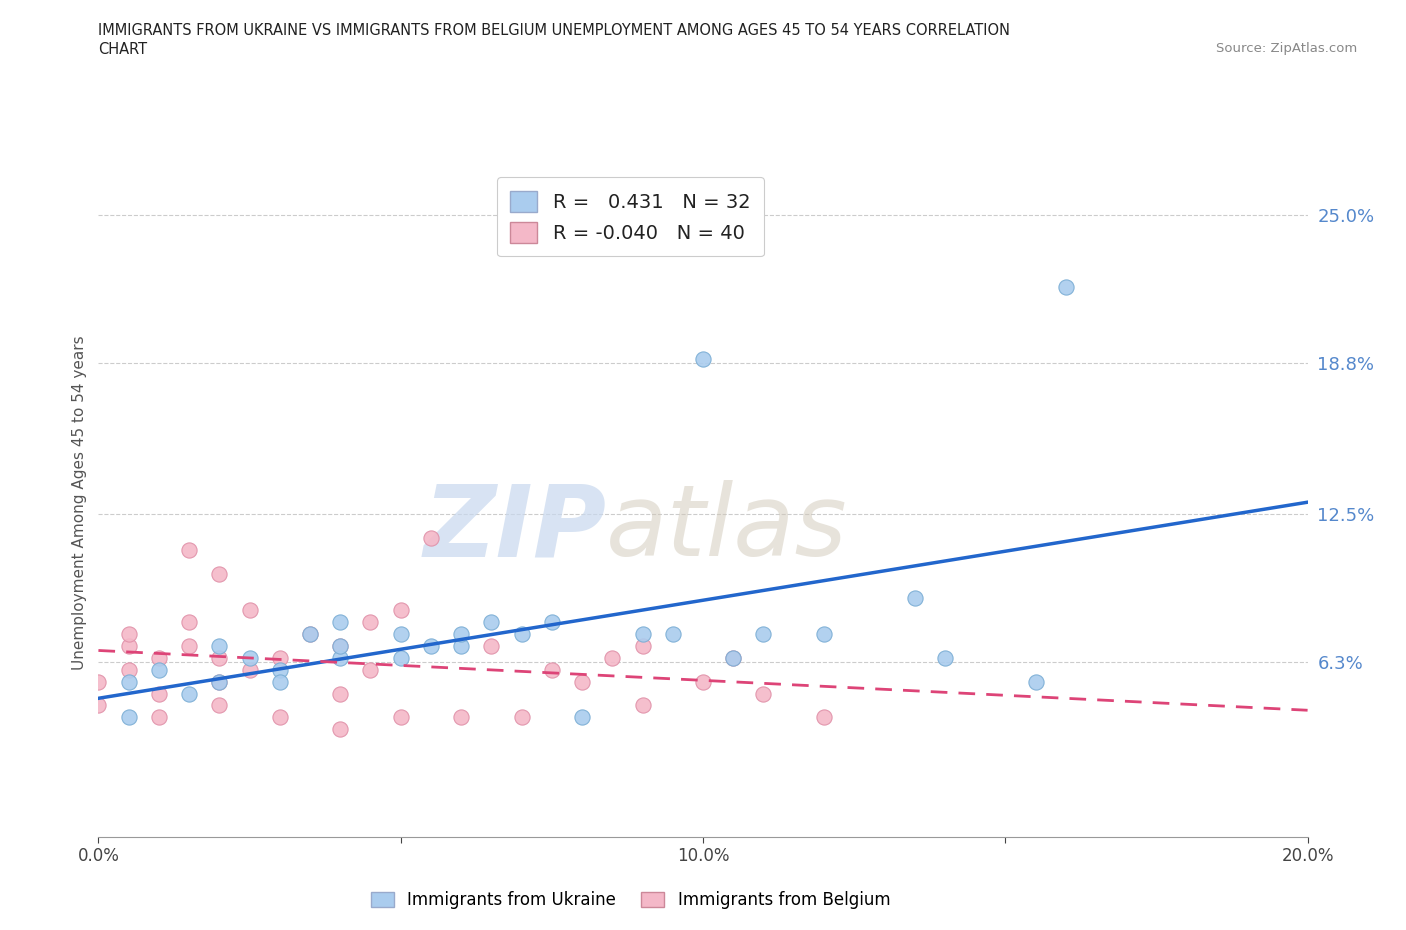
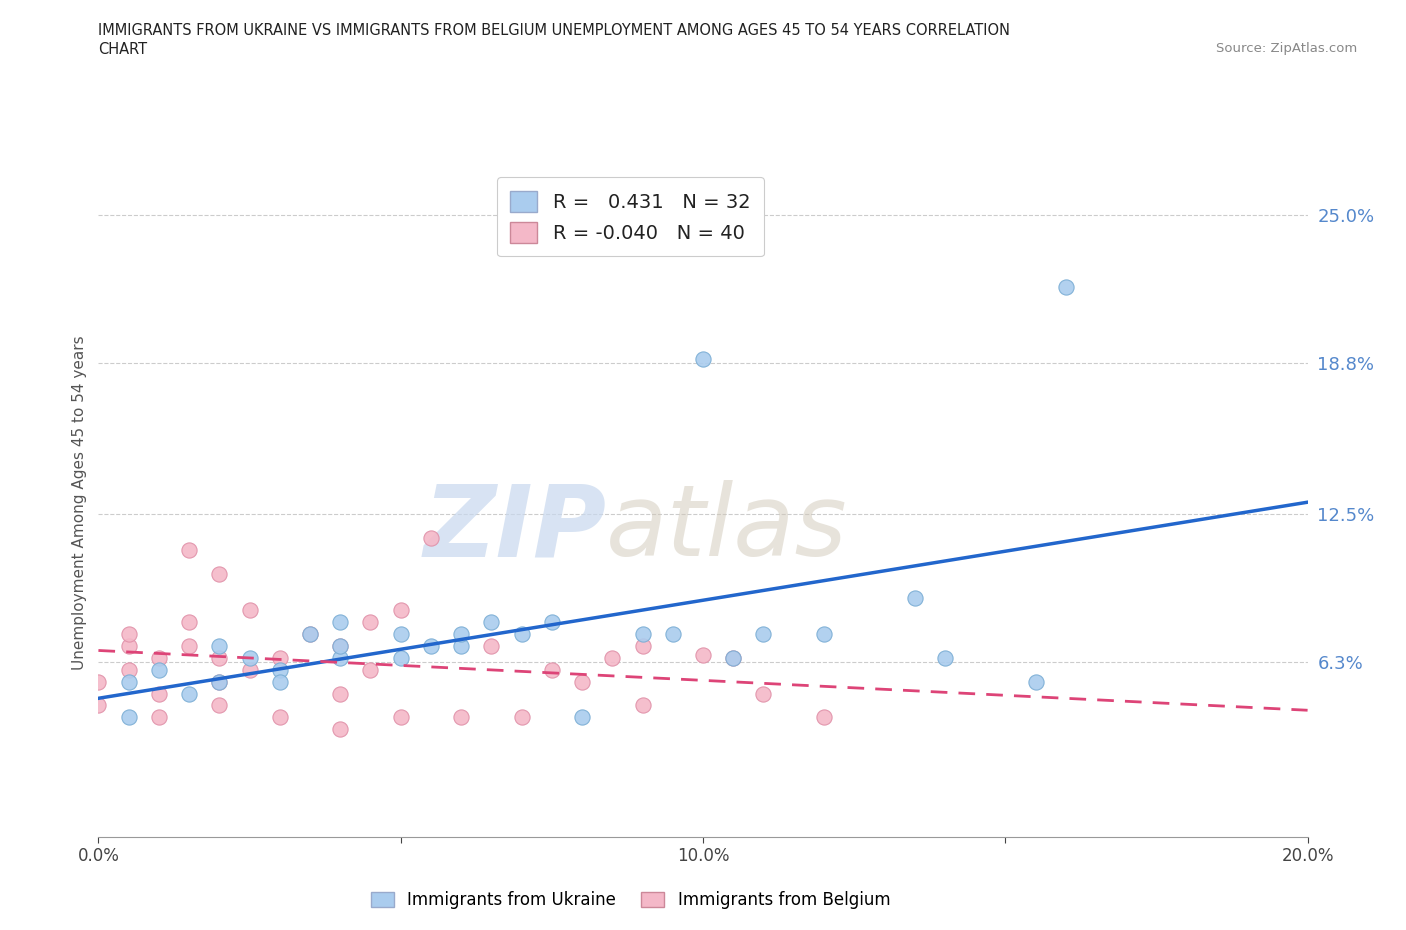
Immigrants from Belgium/10.0%: 5.5% -> 6.6%
